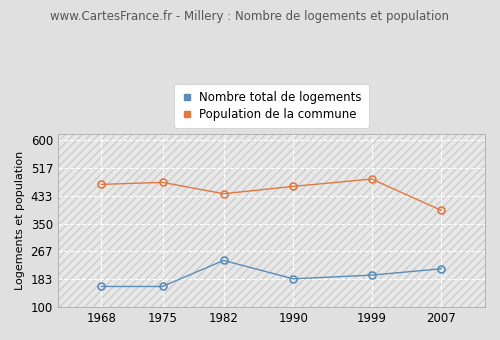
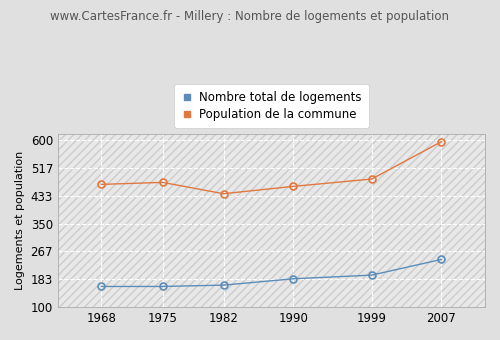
Nombre total de logements/1982: 240 -> 166
Nombre total de logements/2007: 215 -> 243
Population de la commune/2007: 390 -> 596
